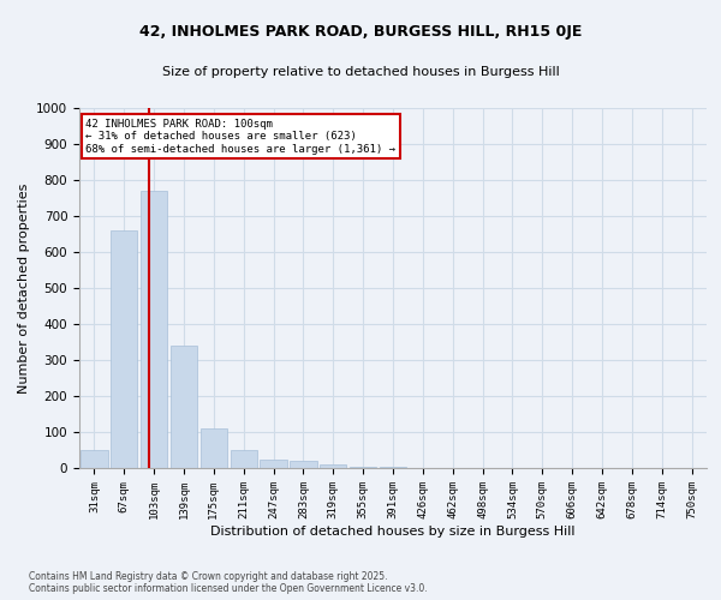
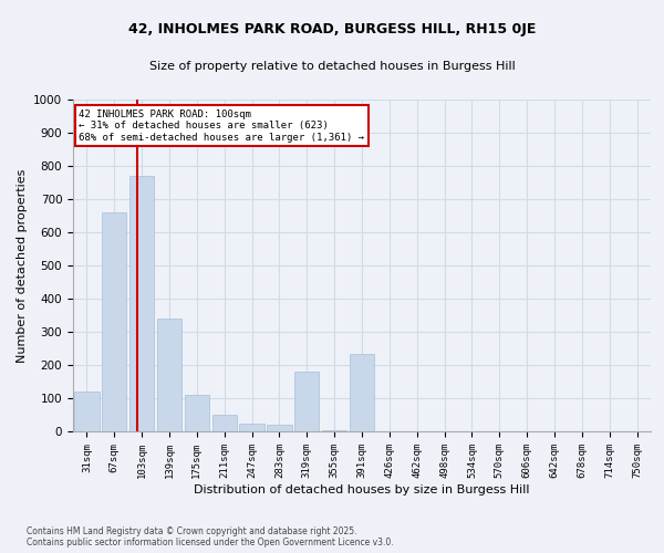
31sqm: 50 -> 120
319sqm: 10 -> 180
391sqm: 2 -> 235
